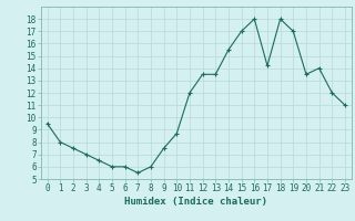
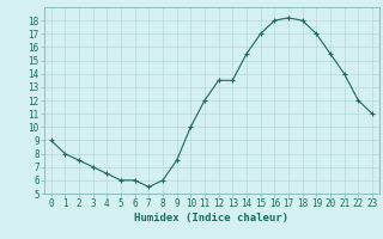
0: 9.5 -> 9.0
10: 8.7 -> 10.0
17: 14.2 -> 18.2
20: 13.5 -> 15.5
